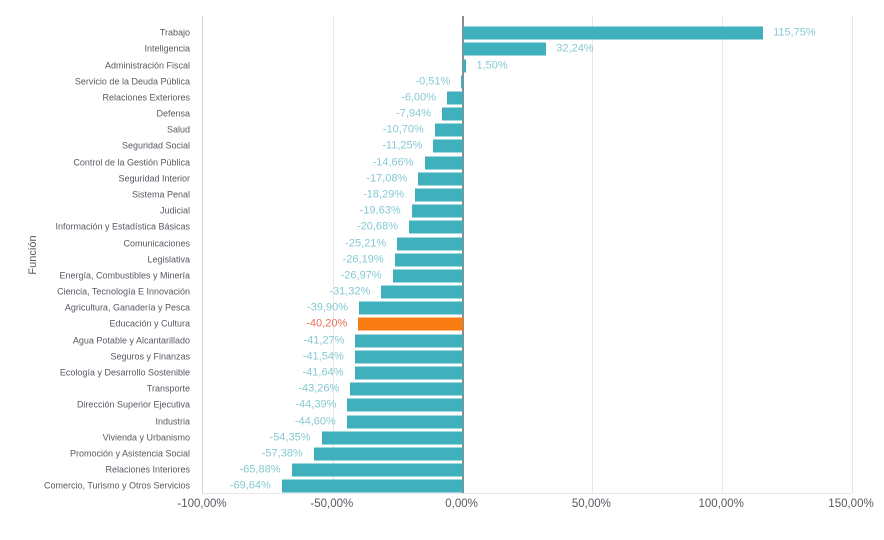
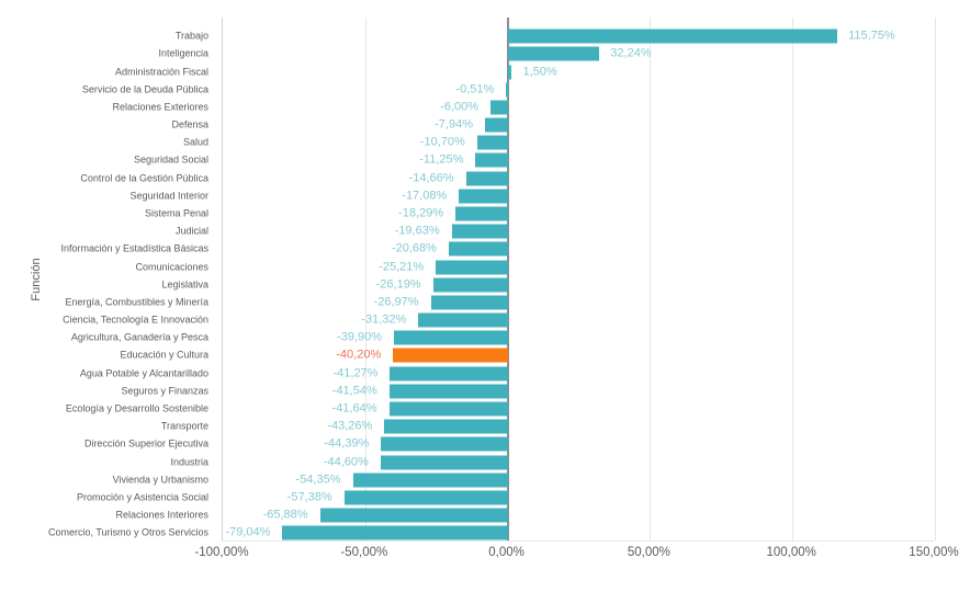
Comercio, Turismo y Otros Servicios: -69,64% -> -79,04%
